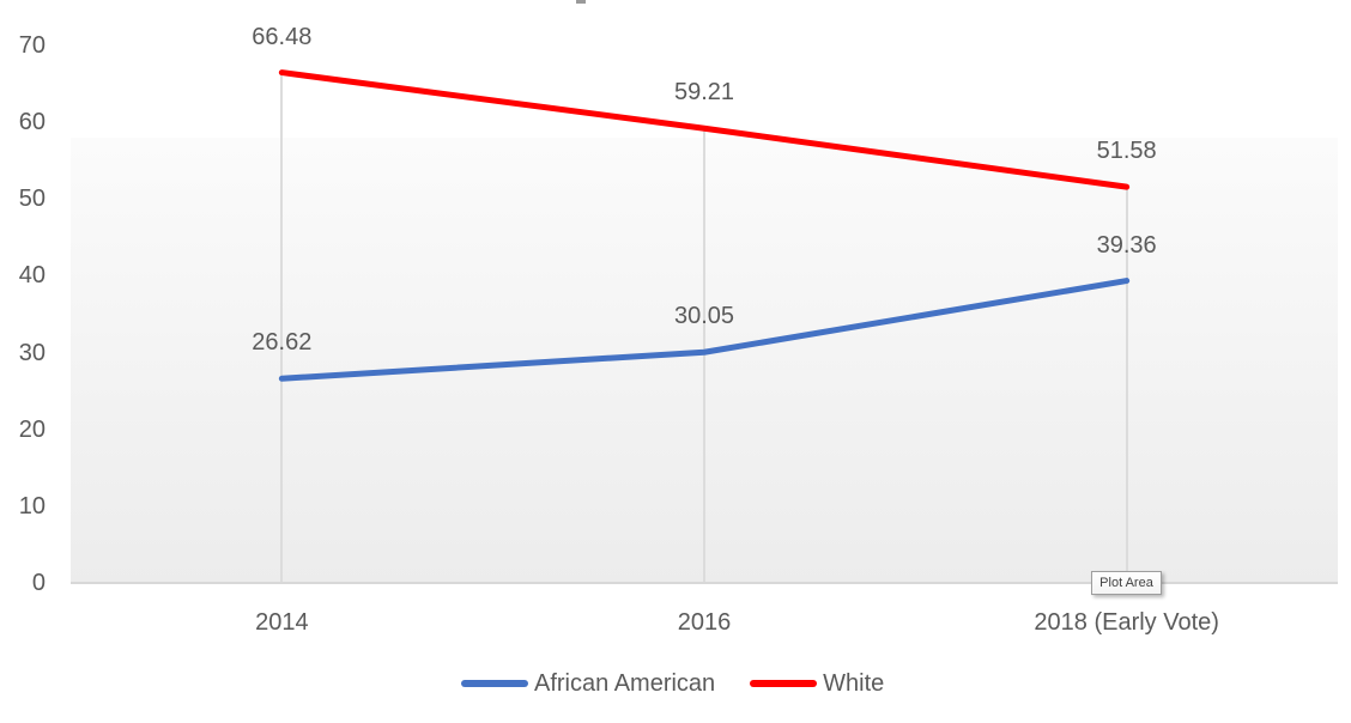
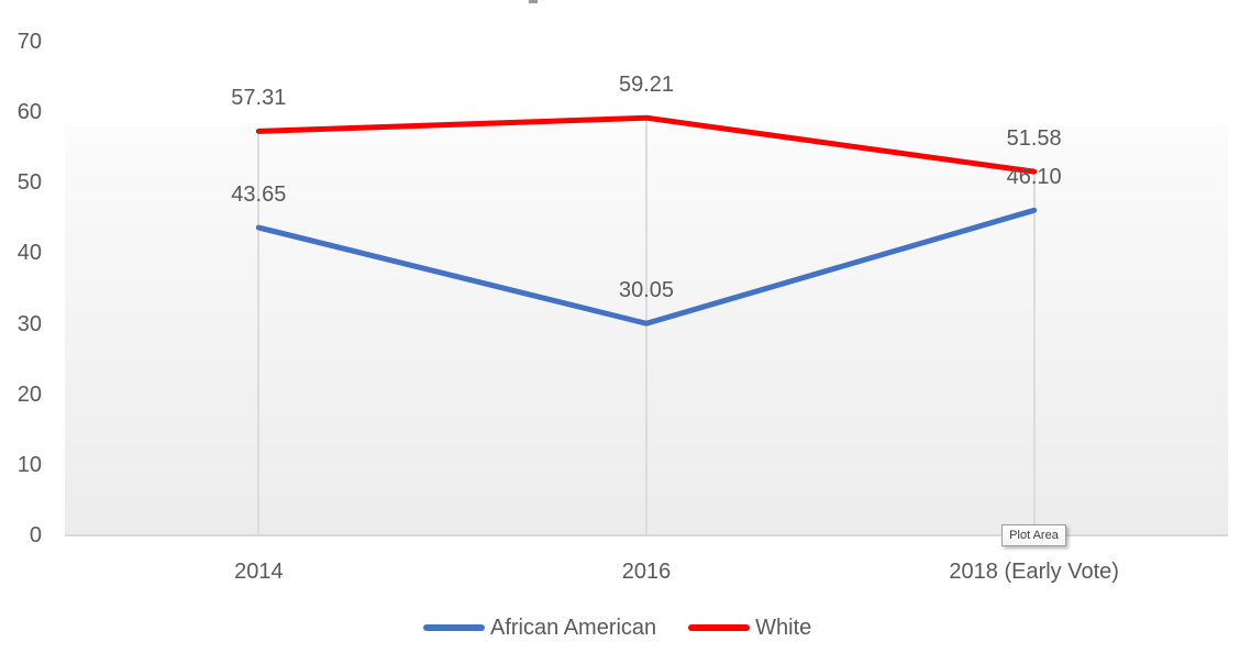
African American/2014: 26.62 -> 43.65
White/2014: 66.48 -> 57.31
African American/2018 (Early Vote): 39.36 -> 46.10
